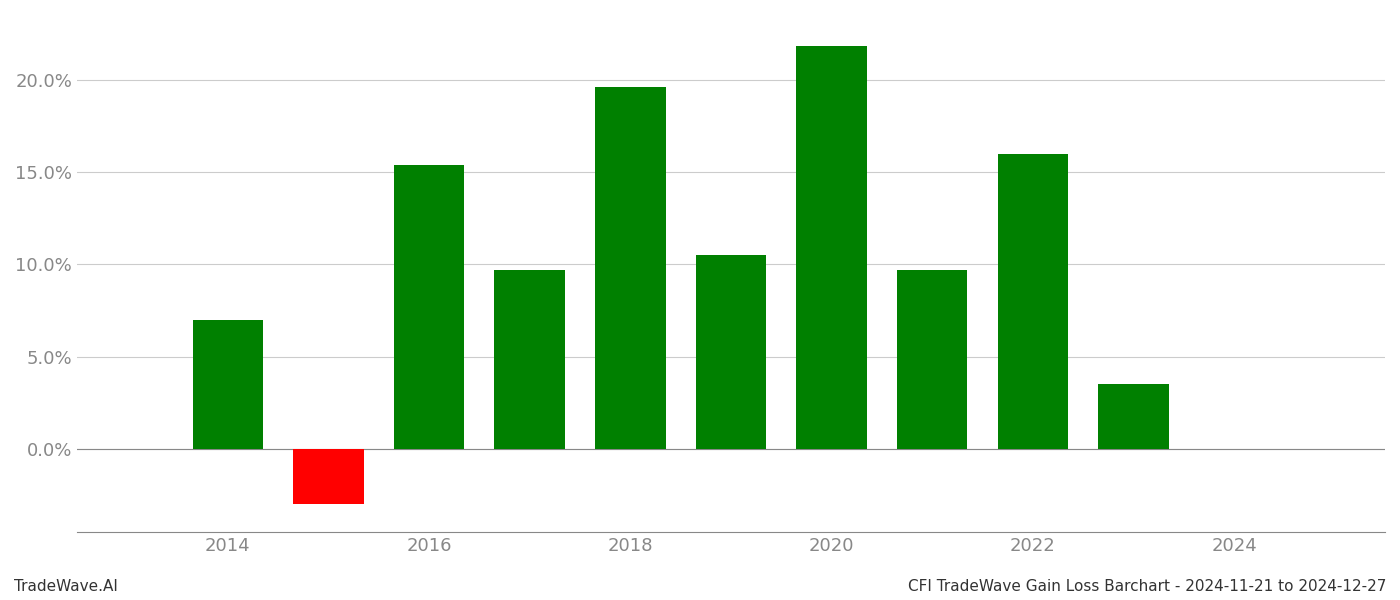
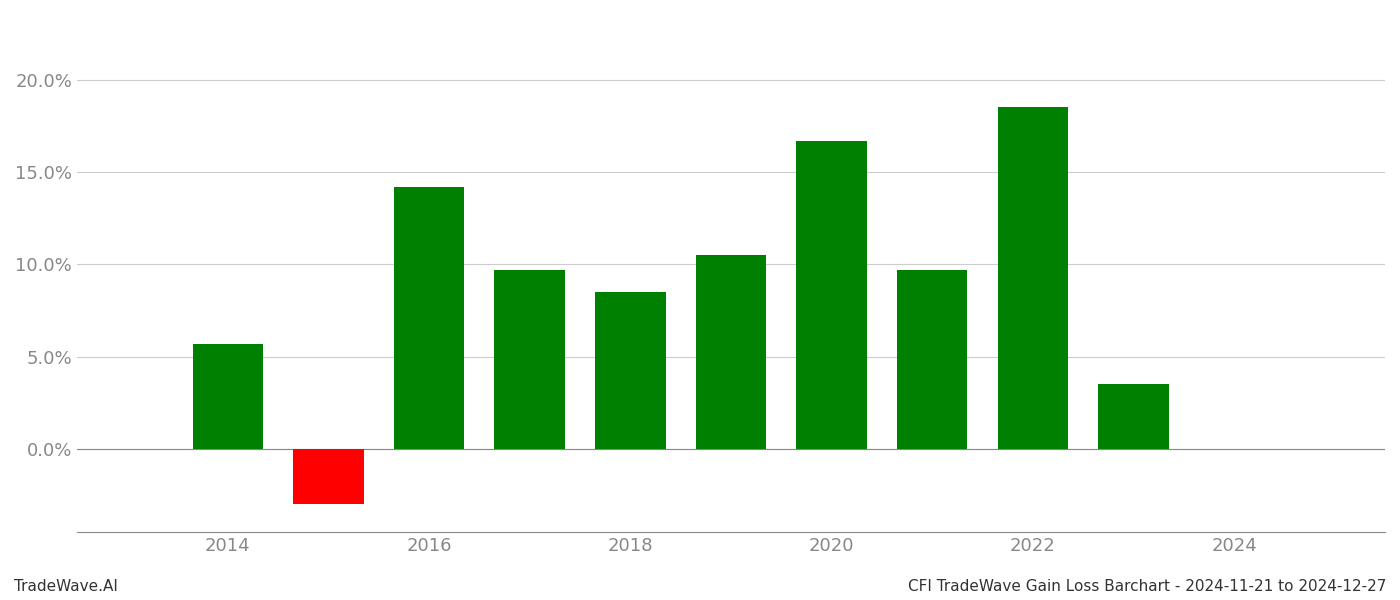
2014: 7.0% -> 5.7%
2016: 15.4% -> 14.2%
2018: 19.6% -> 8.5%
2020: 21.8% -> 16.7%
2022: 16.0% -> 18.5%
